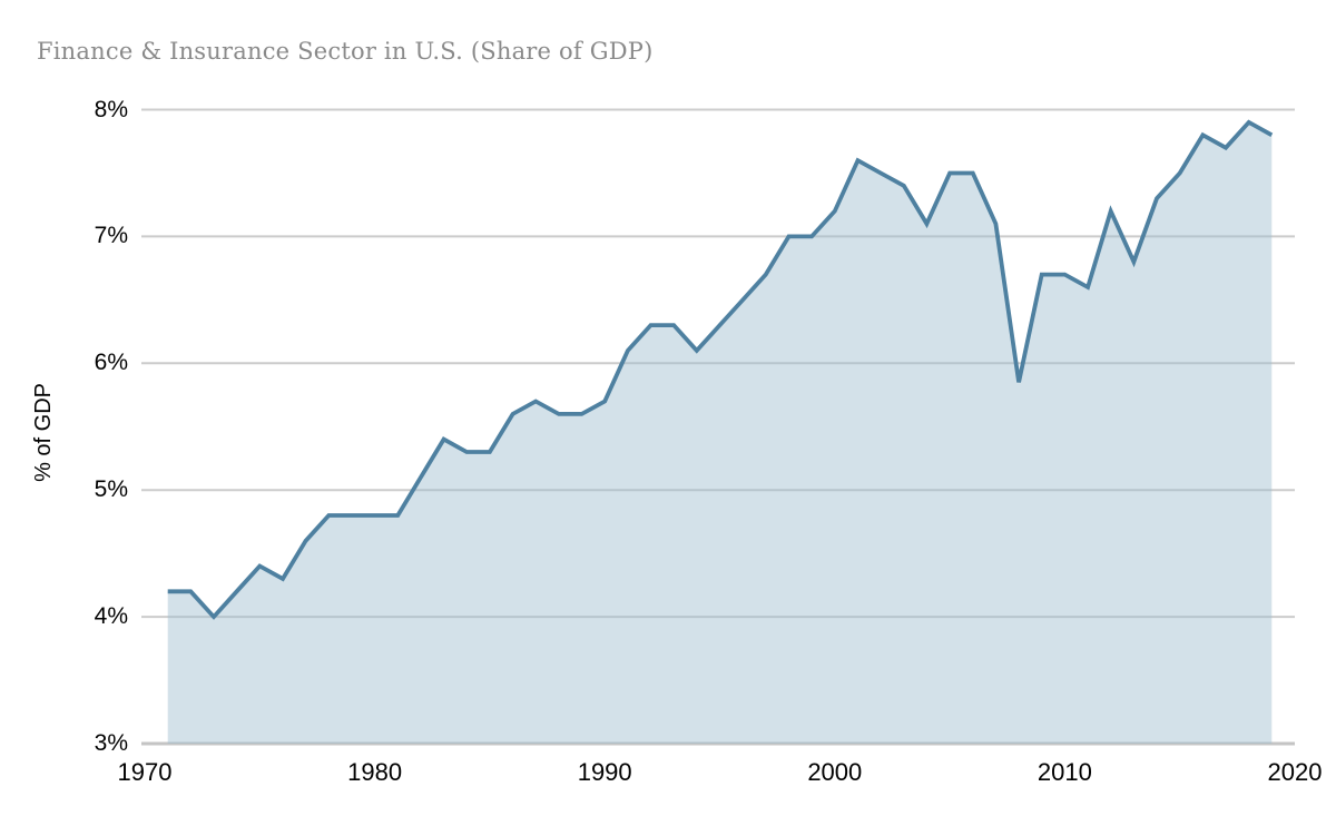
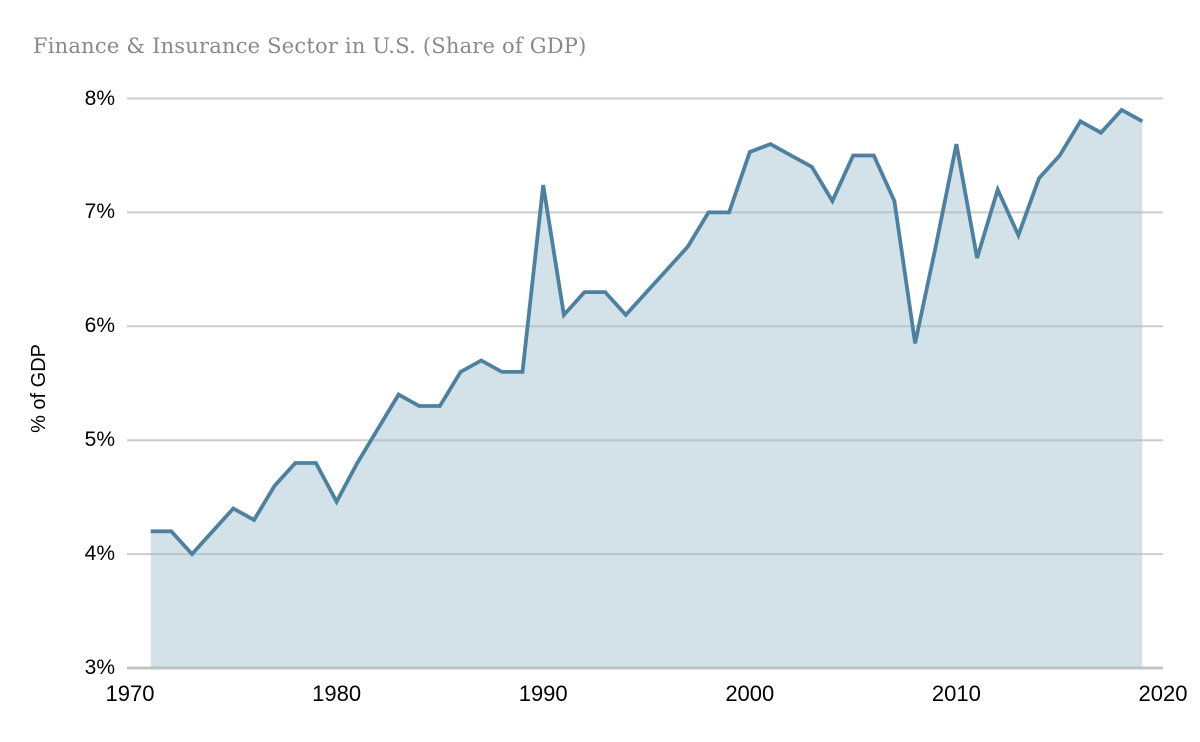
1980: 4.80% -> 4.46%
1990: 5.70% -> 7.24%
2000: 7.20% -> 7.53%
2010: 6.70% -> 7.60%
